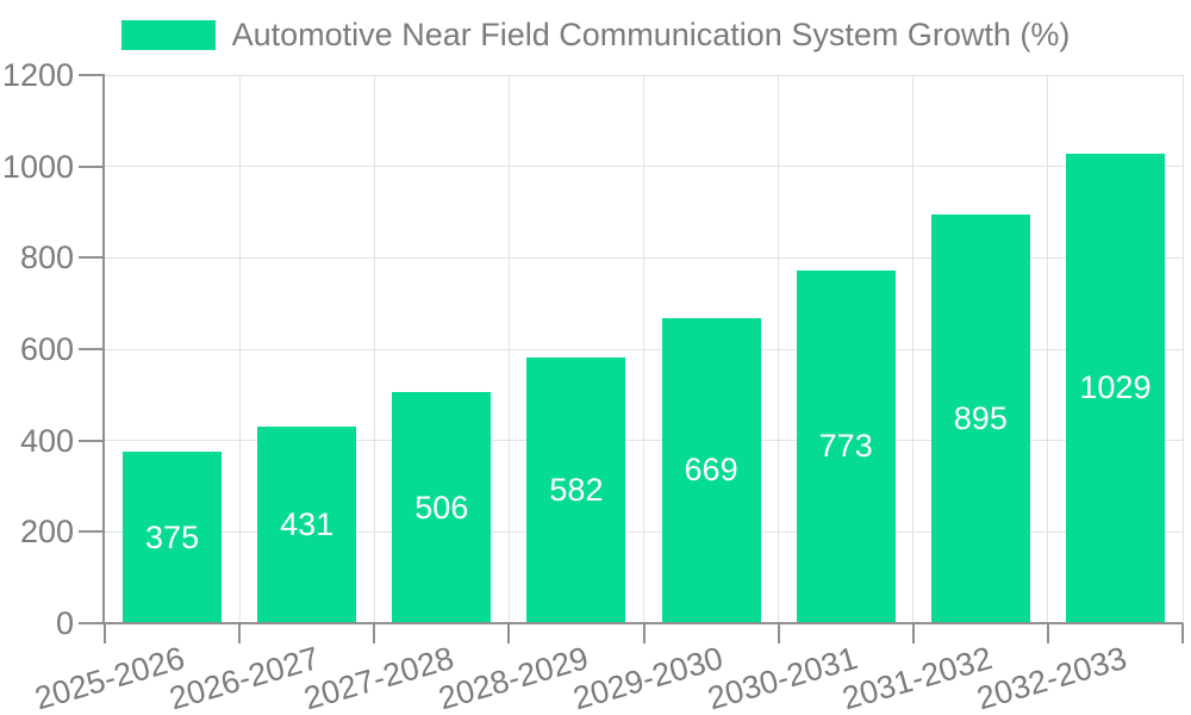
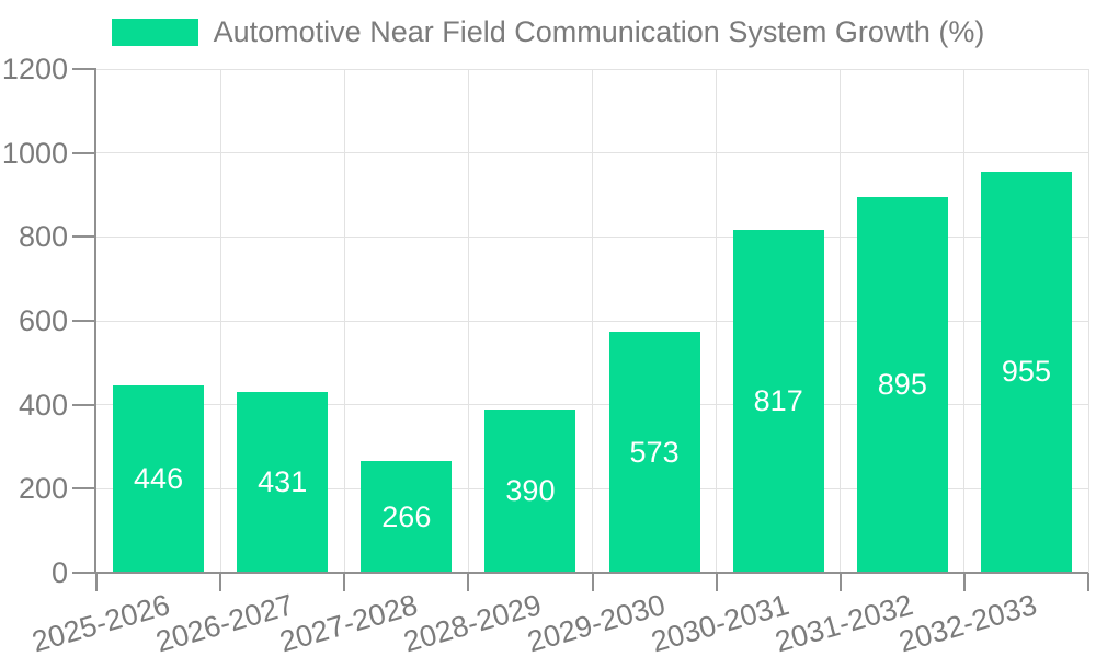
2025-2026: 375 -> 446
2027-2028: 506 -> 266
2028-2029: 582 -> 390
2029-2030: 669 -> 573
2030-2031: 773 -> 817
2032-2033: 1029 -> 955
